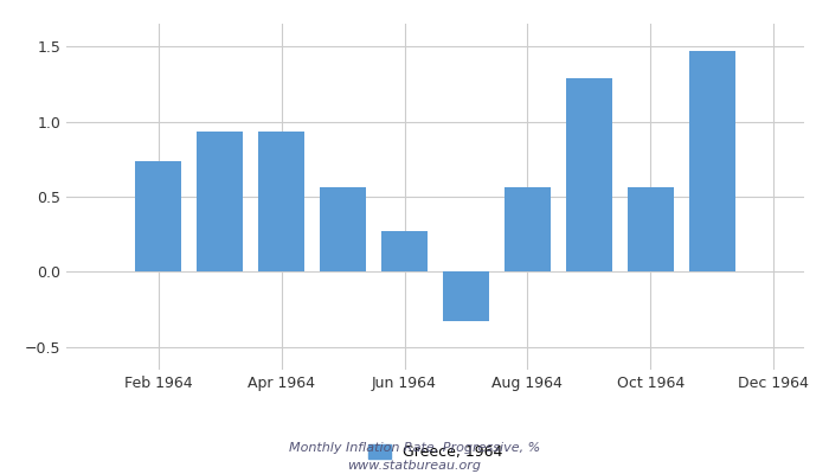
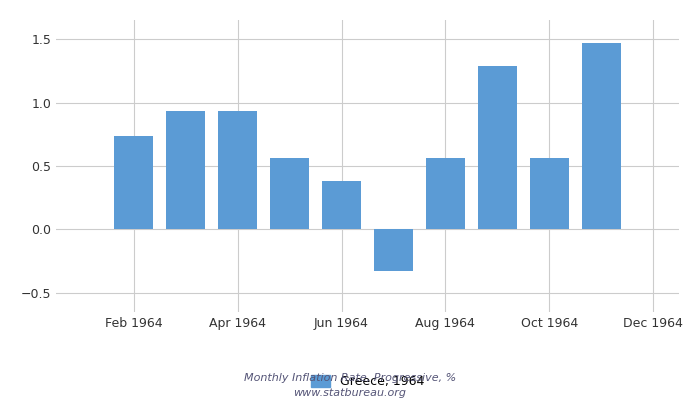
Jun 1964: 0.27 -> 0.38
